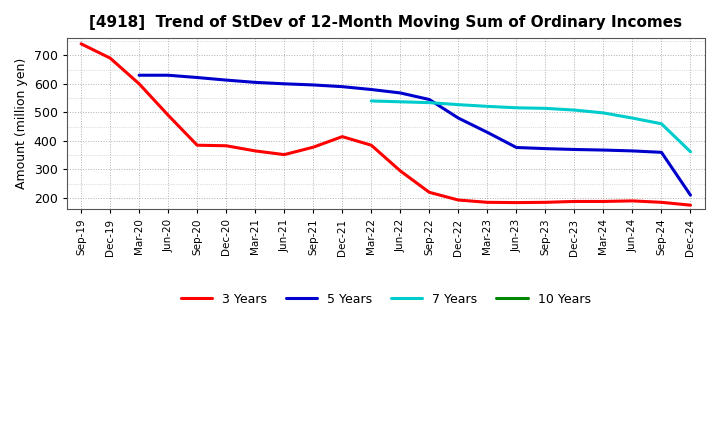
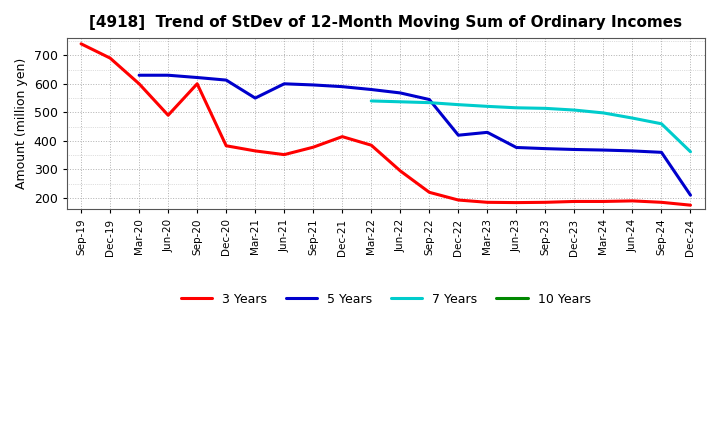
3 Years/Sep-20: 385 -> 600
5 Years/Mar-21: 605 -> 550
5 Years/Dec-22: 480 -> 420
